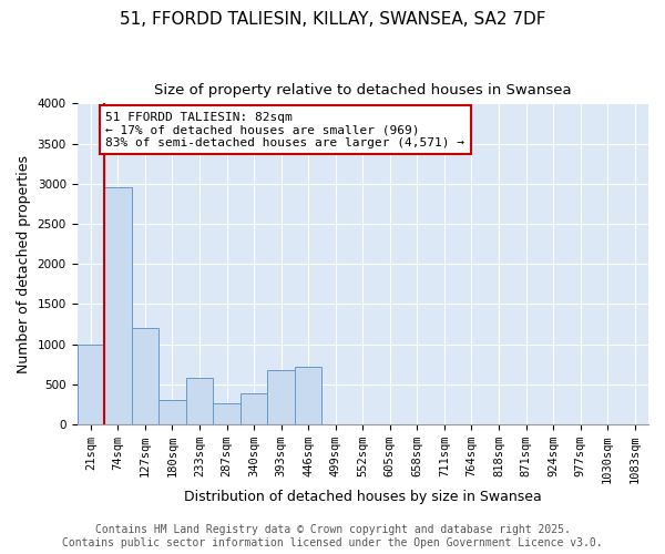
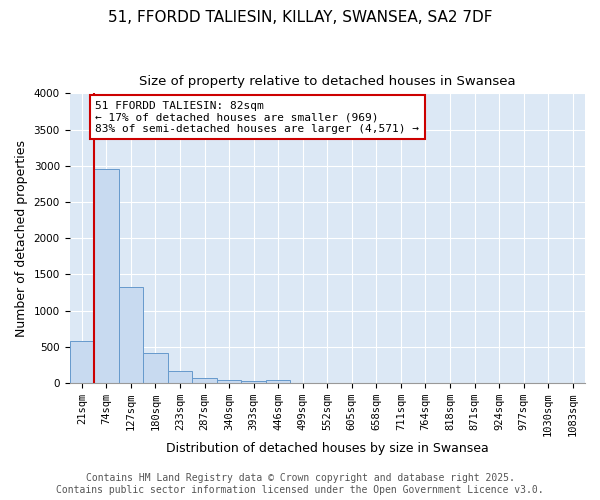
21sqm: 1000 -> 580
127sqm: 1200 -> 1330
180sqm: 300 -> 420
233sqm: 580 -> 160
287sqm: 260 -> 70
340sqm: 380 -> 40
393sqm: 680 -> 30
446sqm: 720 -> 40
